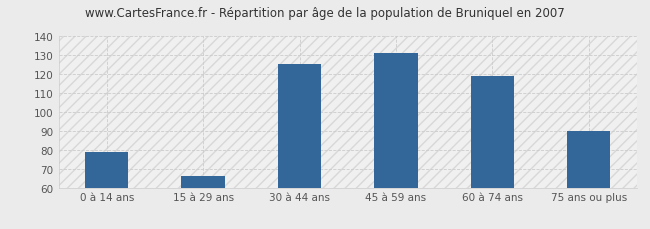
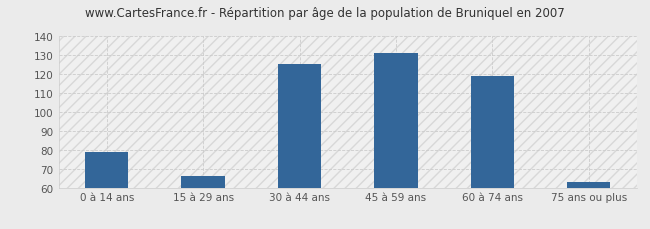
75 ans ou plus: 90 -> 63
